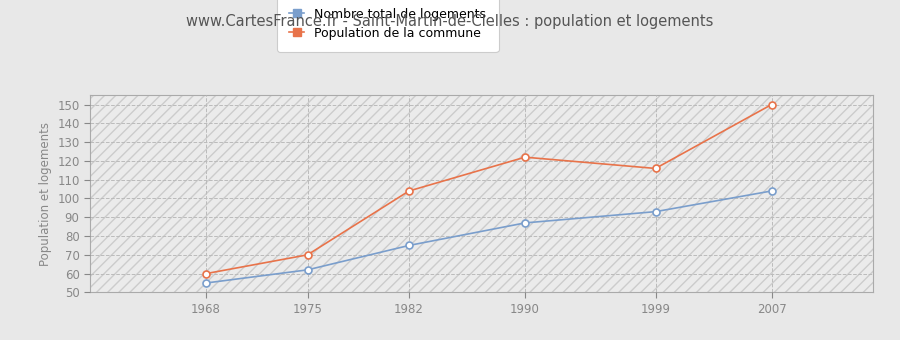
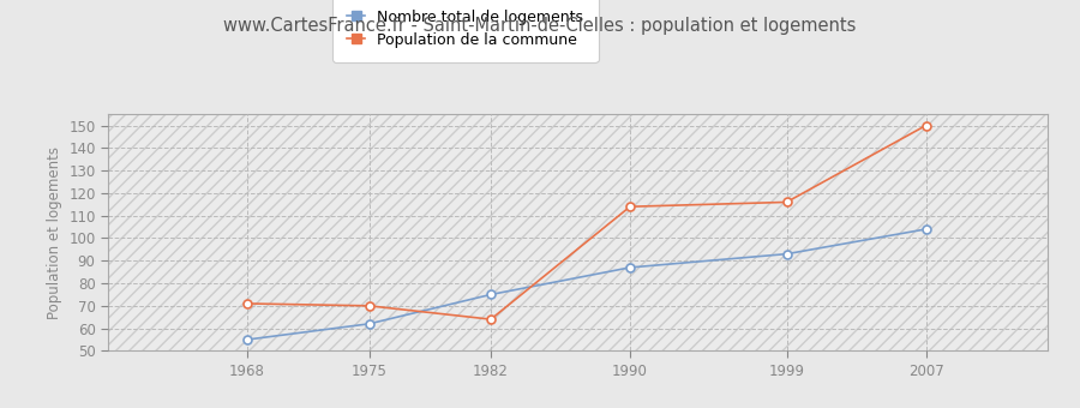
Population de la commune/1968: 60 -> 71
Population de la commune/1982: 104 -> 64
Population de la commune/1990: 122 -> 114
